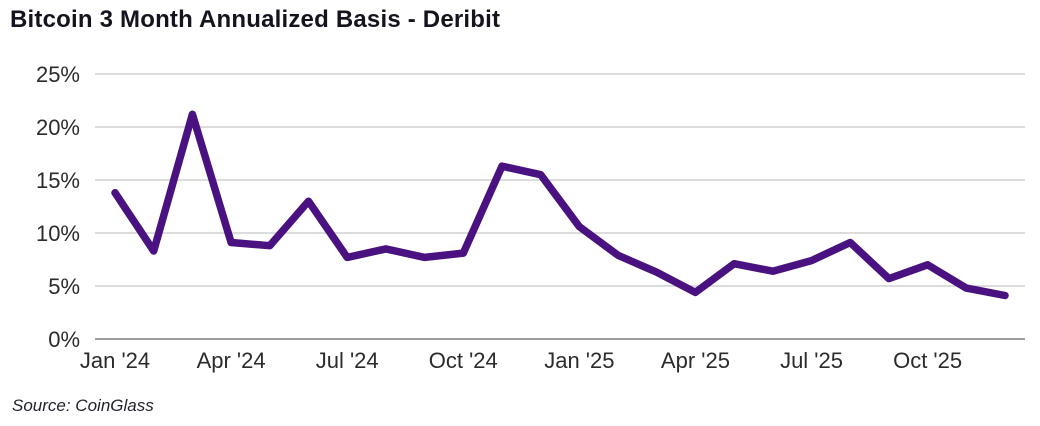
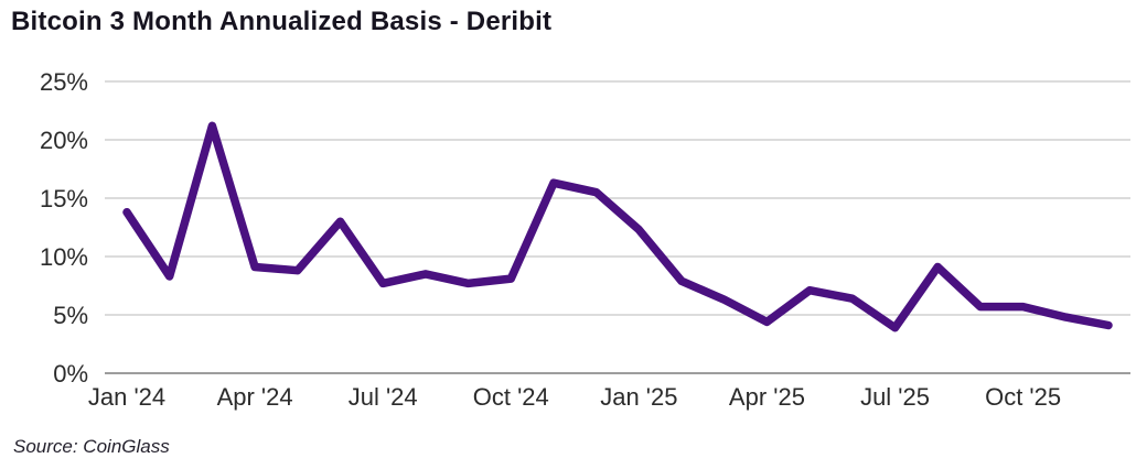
Jan '25: 10.6% -> 12.3%
Jul '25: 7.4% -> 3.9%
Oct '25: 7.0% -> 5.7%
